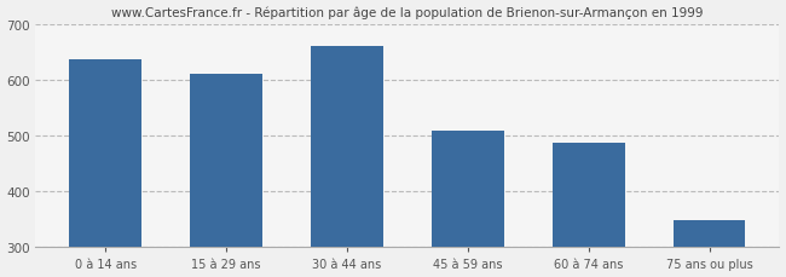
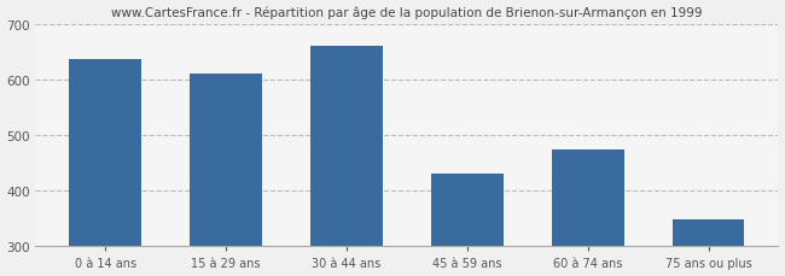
45 à 59 ans: 510 -> 430
60 à 74 ans: 488 -> 475
